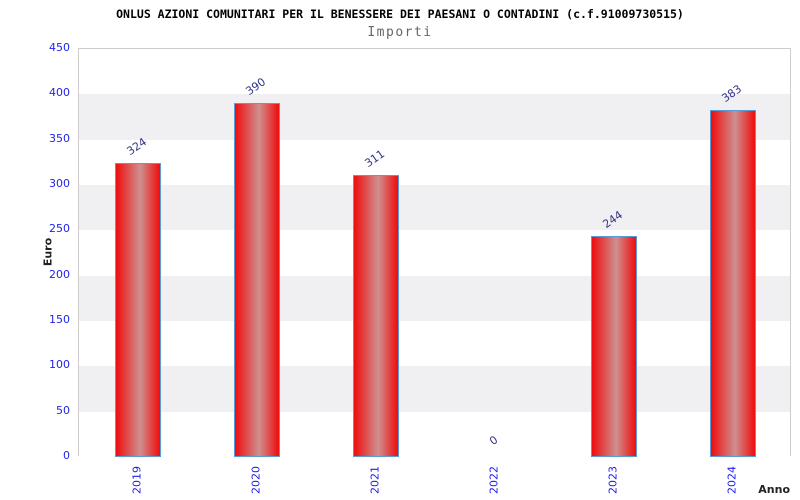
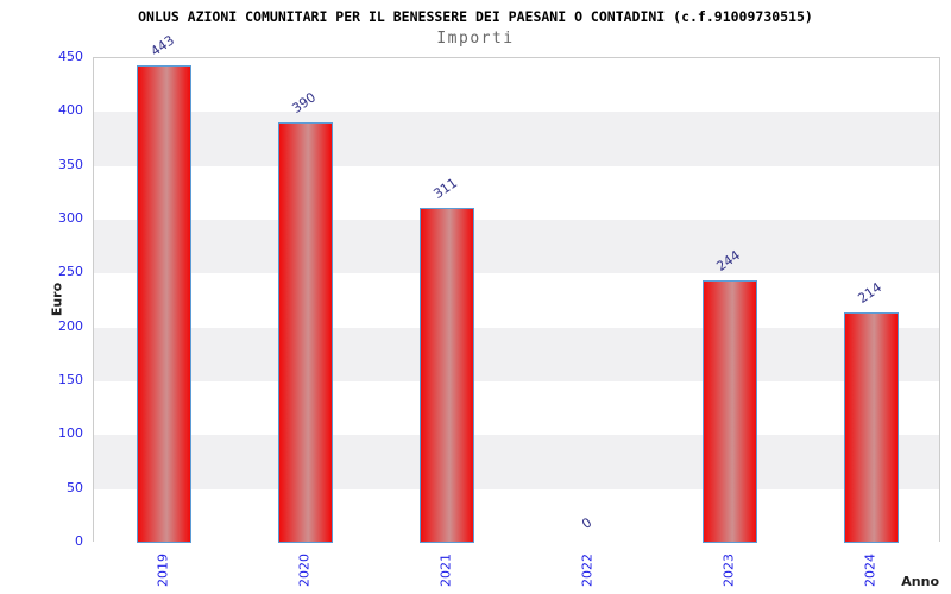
2019: 324 -> 443
2024: 383 -> 214
